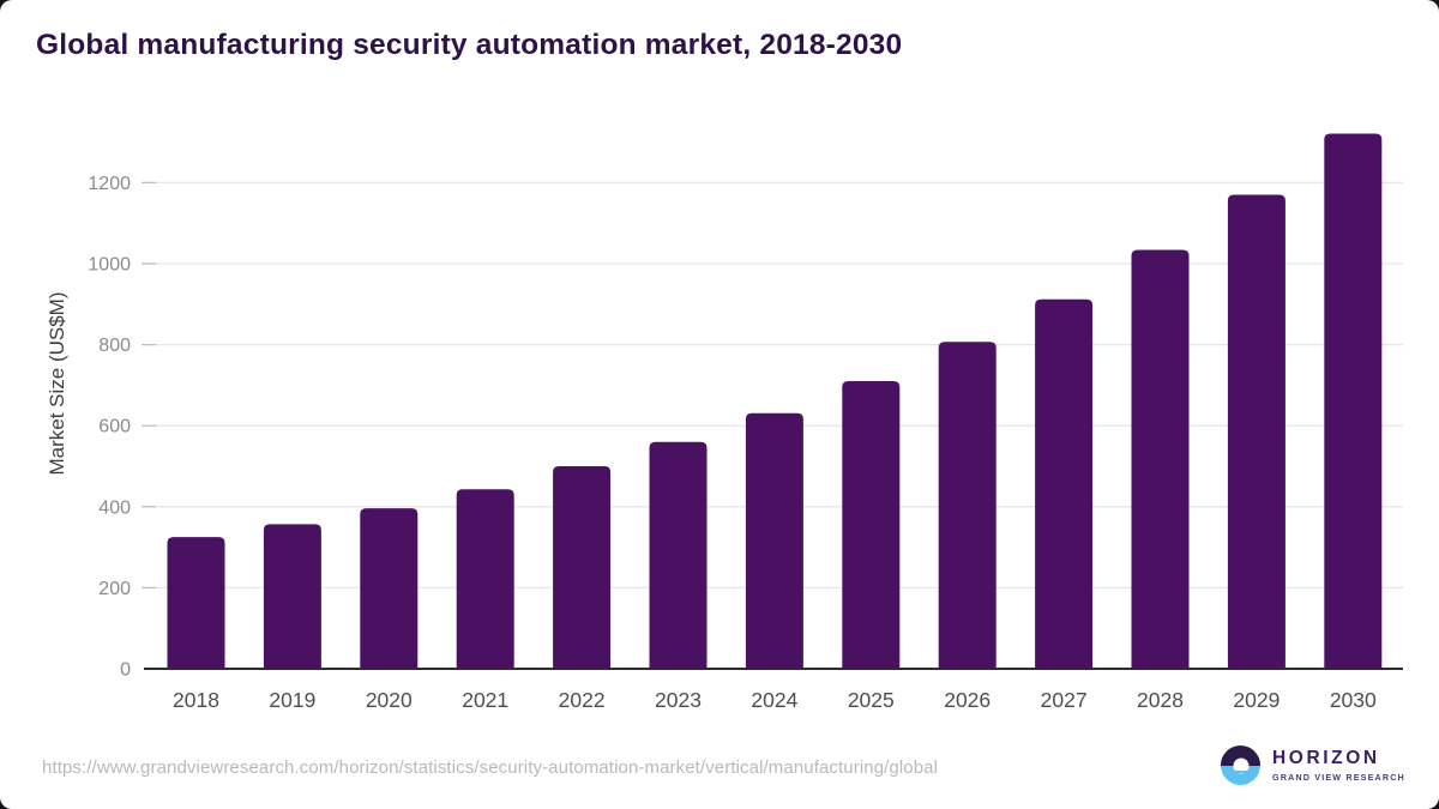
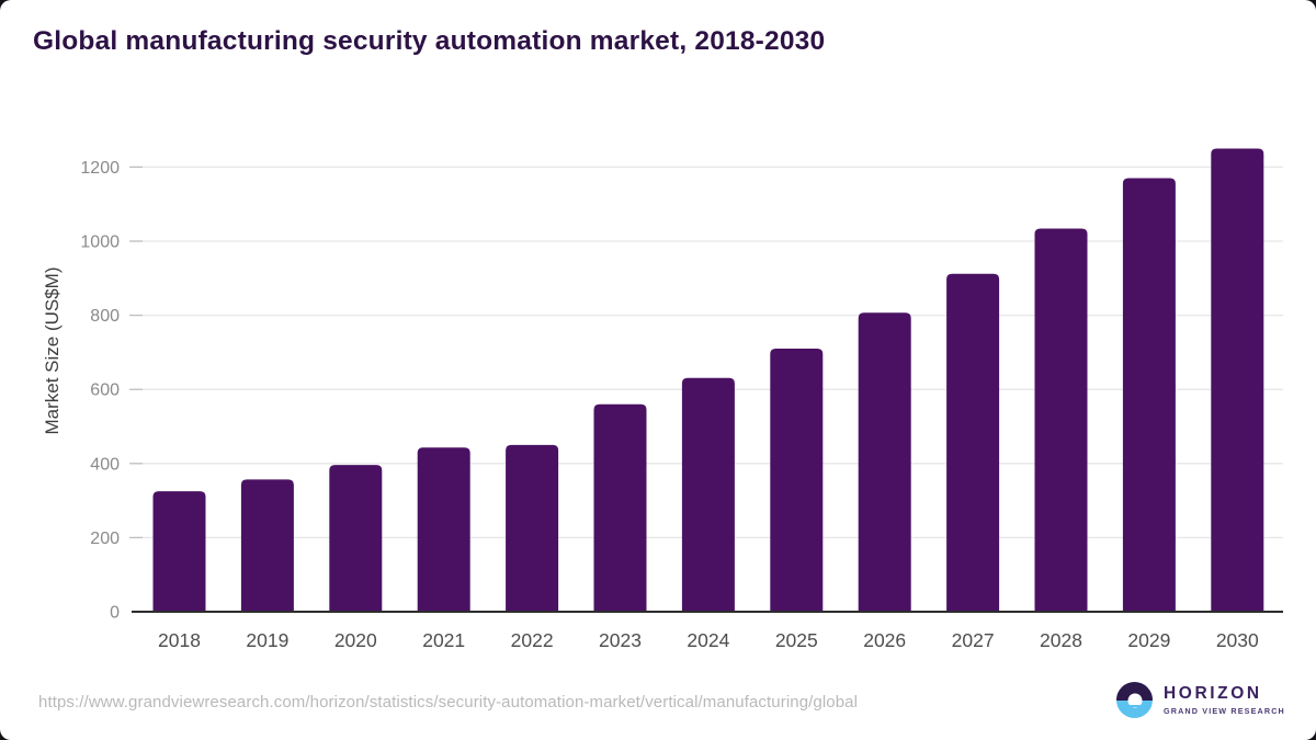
2022: 500 -> 450
2030: 1320 -> 1250
